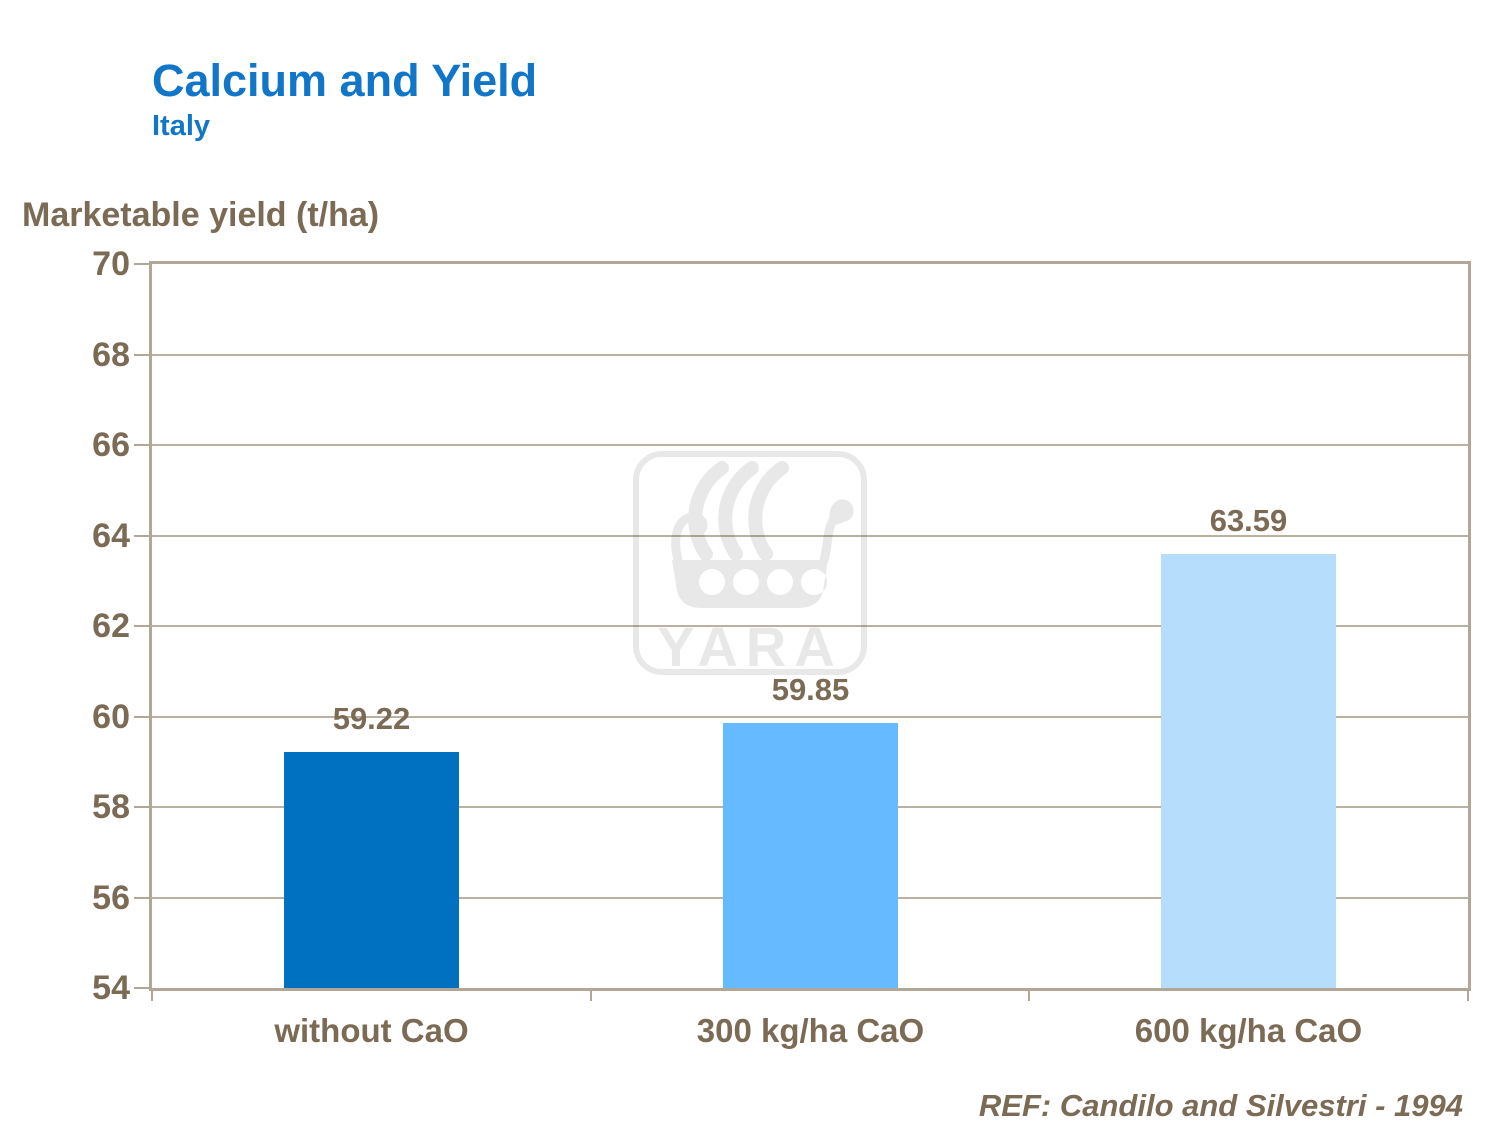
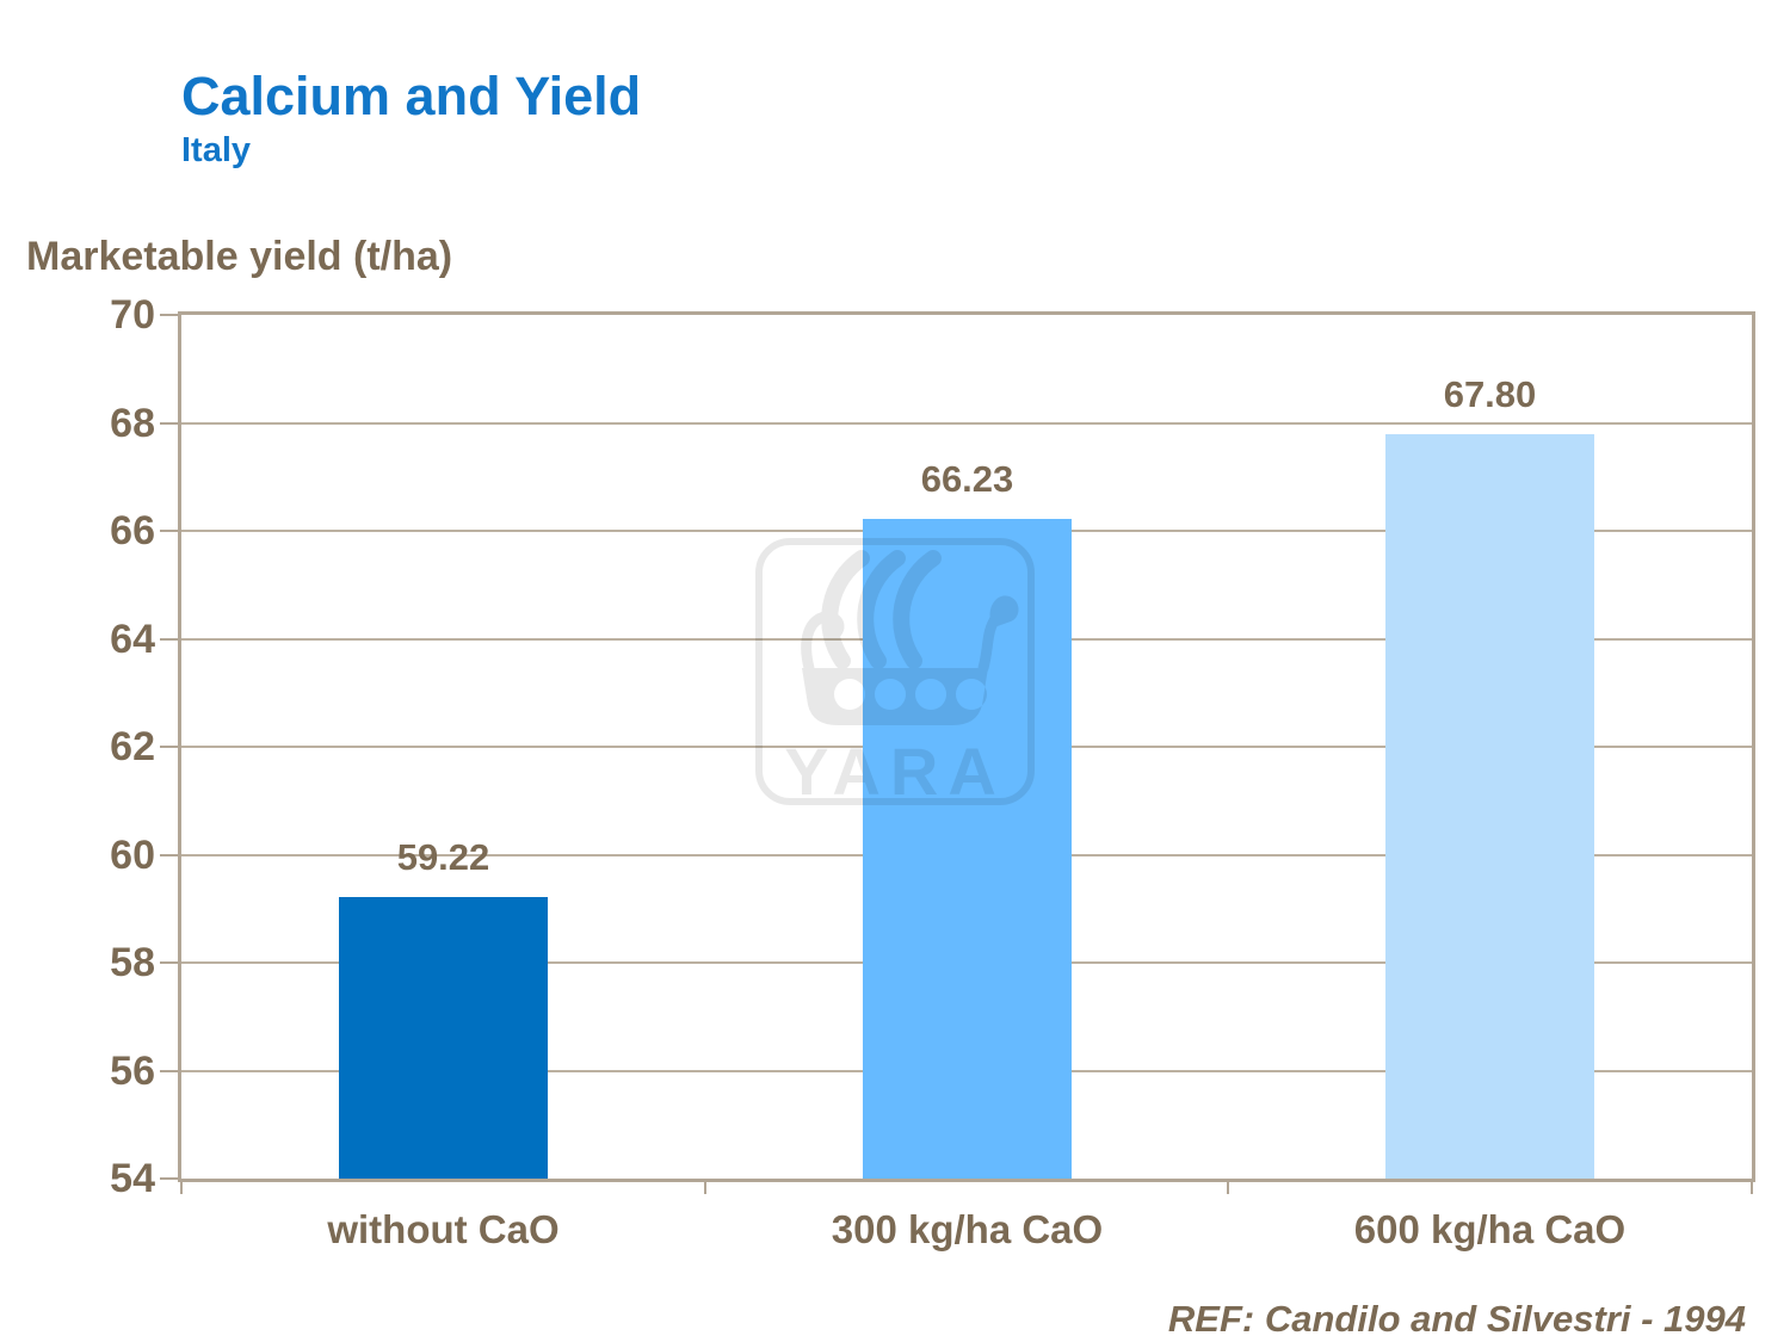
300 kg/ha CaO: 59.85 -> 66.23
600 kg/ha CaO: 63.59 -> 67.80
